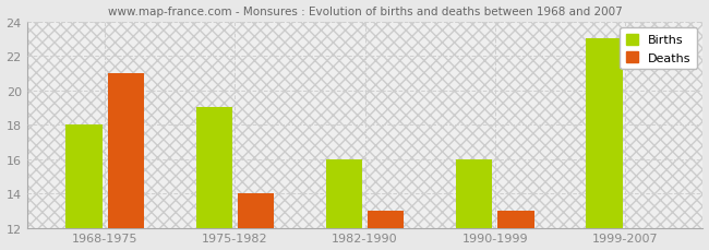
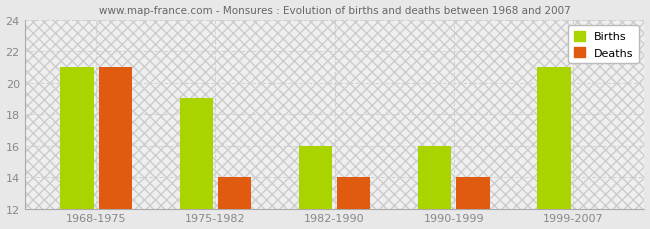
Births/1968-1975: 18 -> 21
Deaths/1982-1990: 13 -> 14
Deaths/1990-1999: 13 -> 14
Births/1999-2007: 23 -> 21
